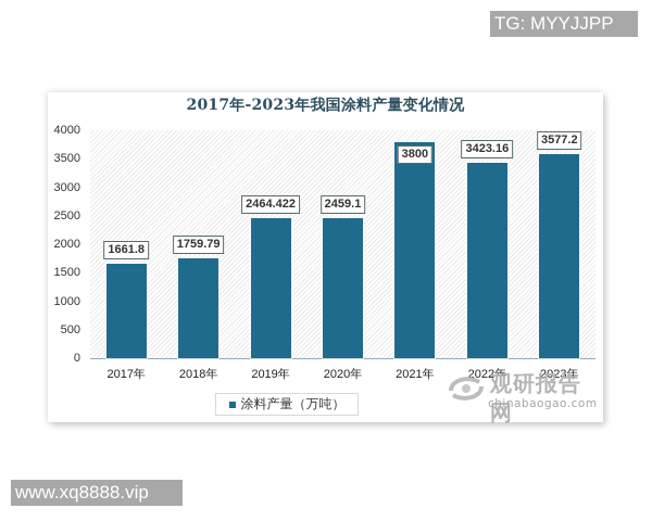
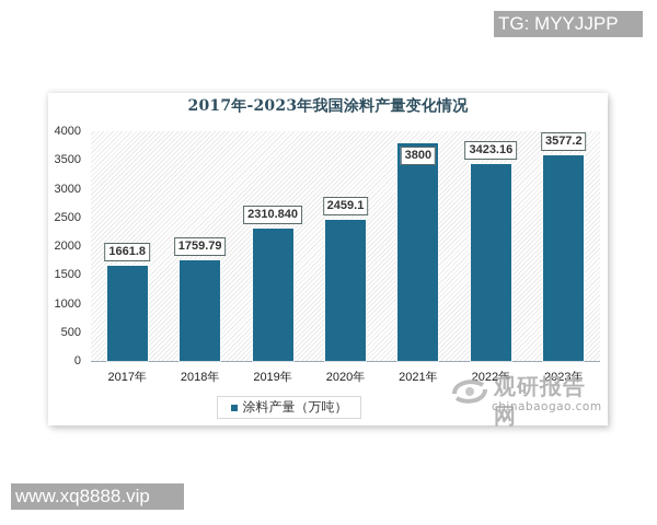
2019年: 2464.422 -> 2310.840
